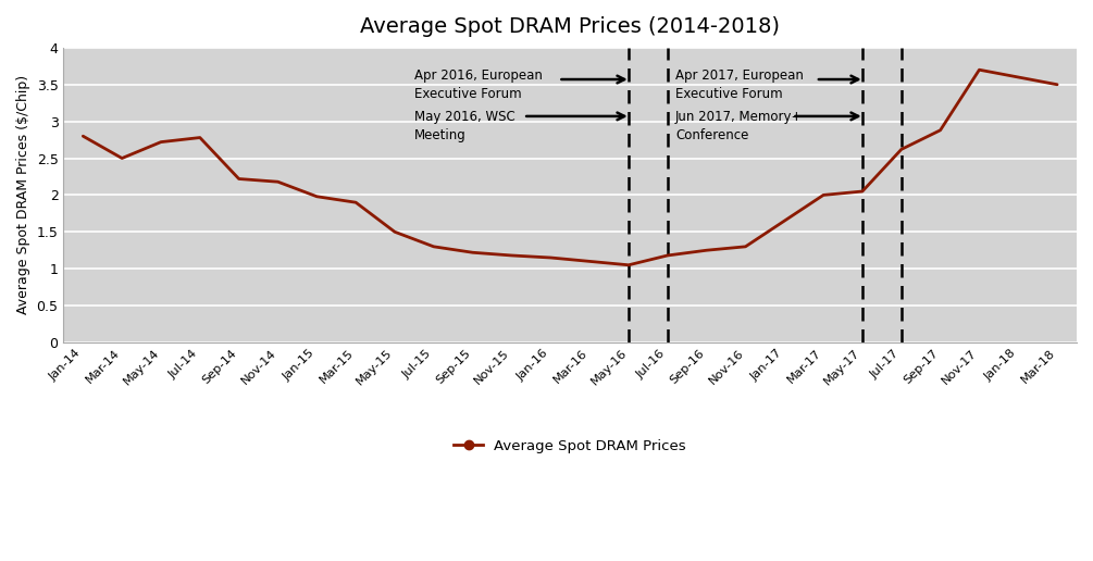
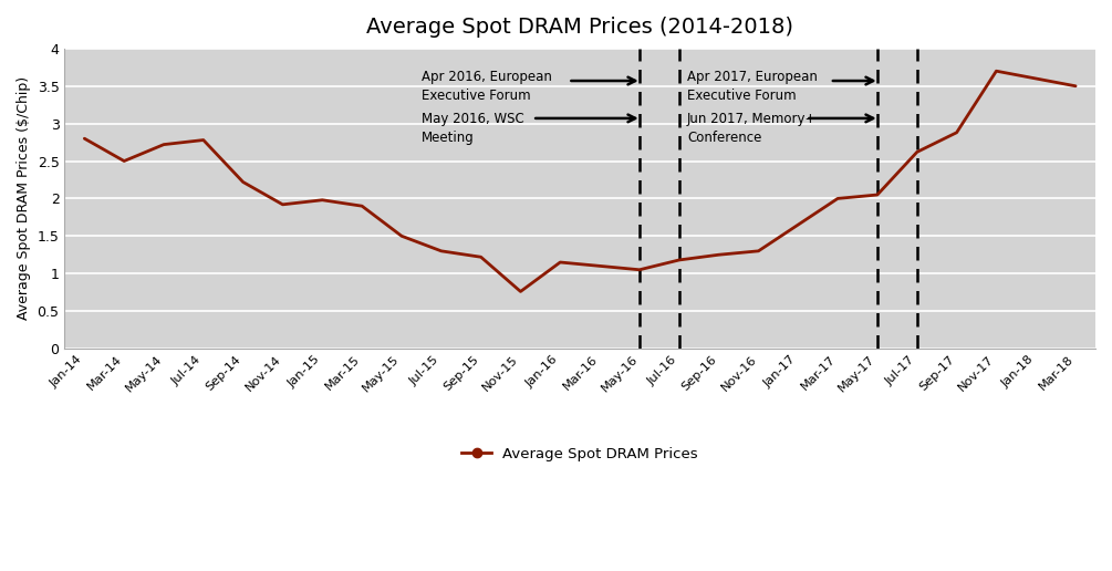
Nov-14: 2.18 -> 1.92
Nov-15: 1.18 -> 0.76
